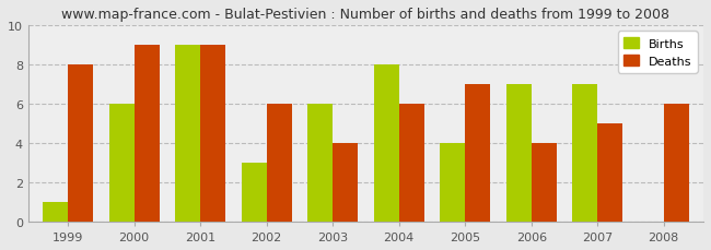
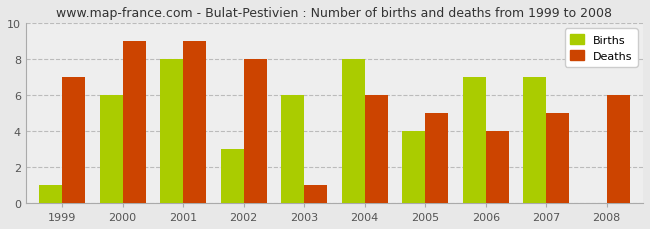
Deaths/1999: 8 -> 7
Births/2001: 9 -> 8
Deaths/2002: 6 -> 8
Deaths/2003: 4 -> 1
Deaths/2005: 7 -> 5
